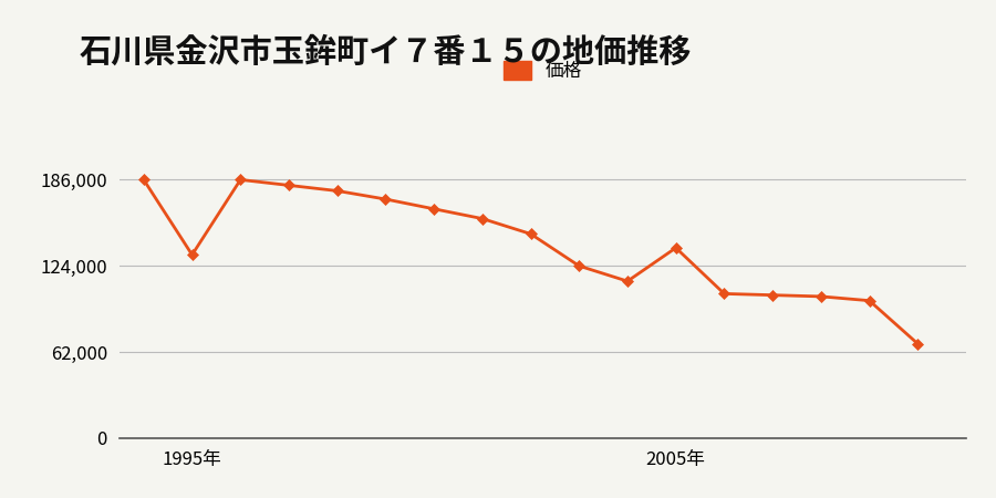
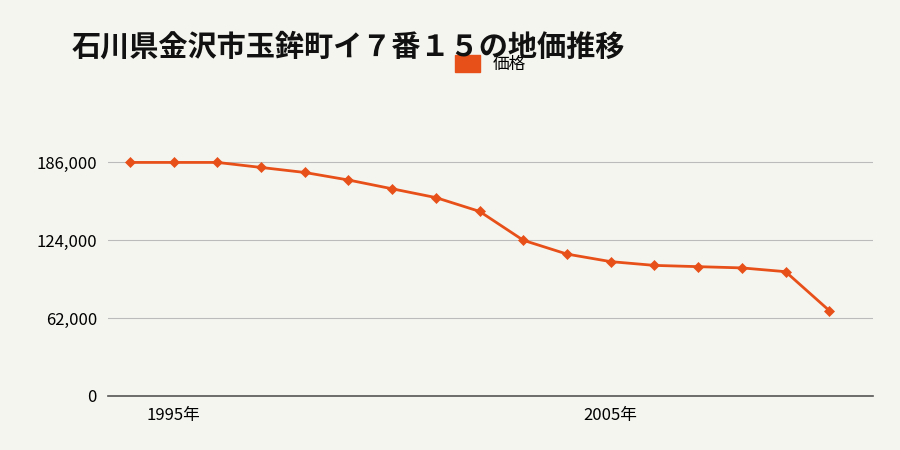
1995年: 132,000 -> 186,000
2005年: 137,000 -> 107,000
